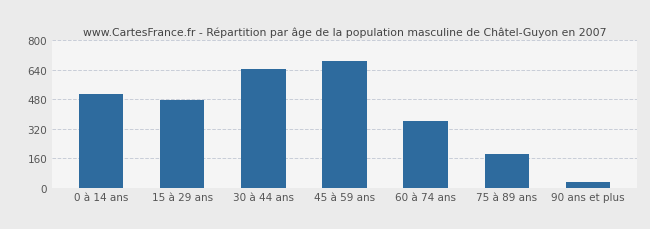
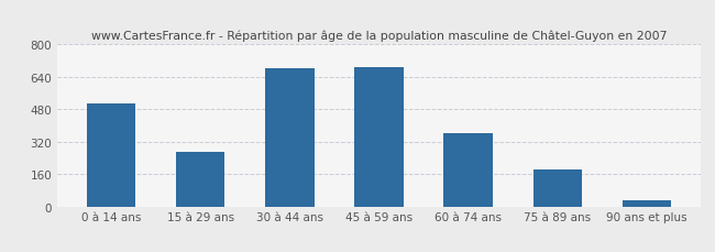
15 à 29 ans: 480 -> 270
30 à 44 ans: 640 -> 680
